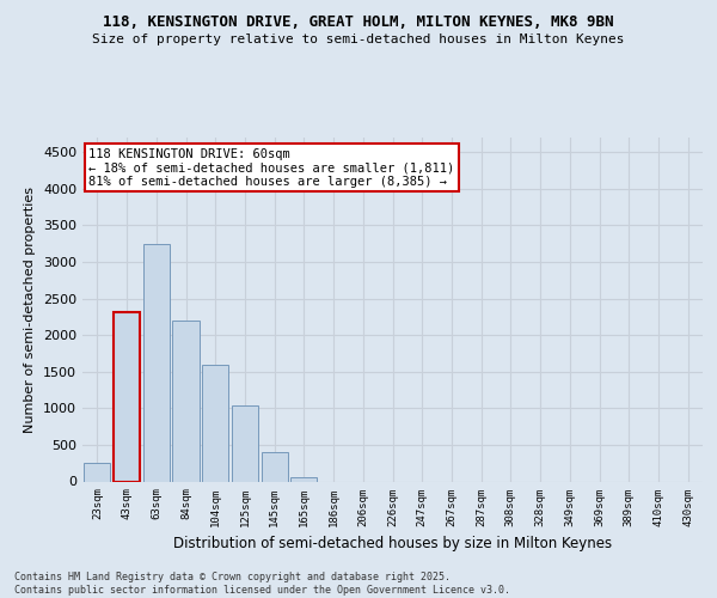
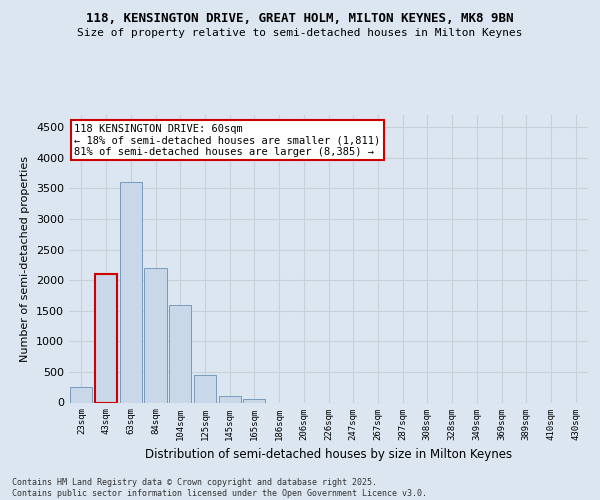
43sqm: 2320 -> 2100
63sqm: 3240 -> 3600
125sqm: 1040 -> 450
145sqm: 400 -> 110
